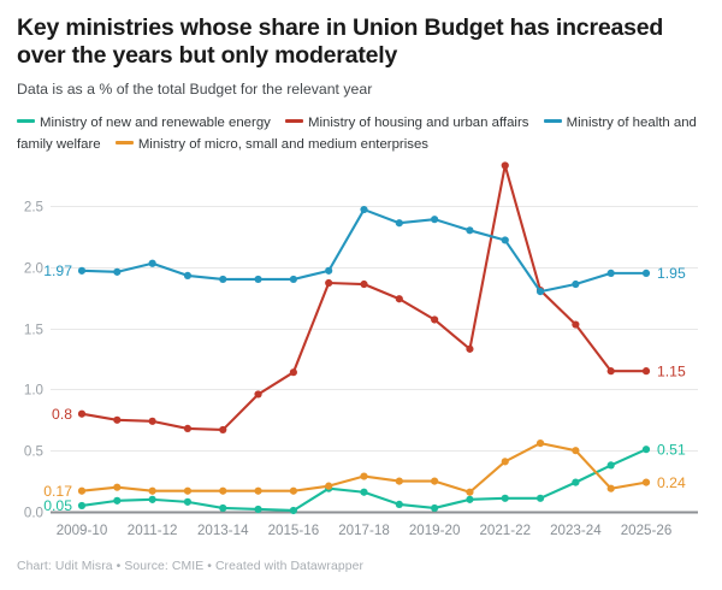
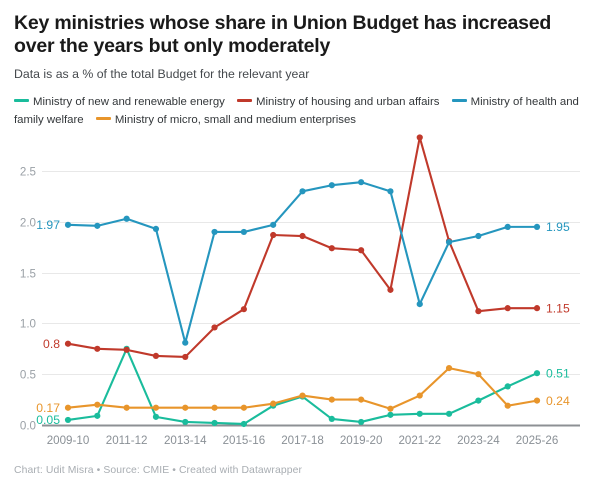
Ministry of new and renewable energy/2011-12: 0.10 -> 0.75
Ministry of health and family welfare/2013-14: 1.90 -> 0.81
Ministry of new and renewable energy/2017-18: 0.16 -> 0.28
Ministry of health and family welfare/2017-18: 2.47 -> 2.30
Ministry of housing and urban affairs/2019-20: 1.57 -> 1.72
Ministry of health and family welfare/2021-22: 2.22 -> 1.19
Ministry of micro, small and medium enterprises/2021-22: 0.41 -> 0.29
Ministry of housing and urban affairs/2023-24: 1.53 -> 1.12
